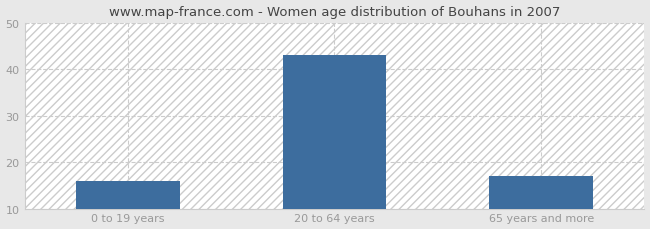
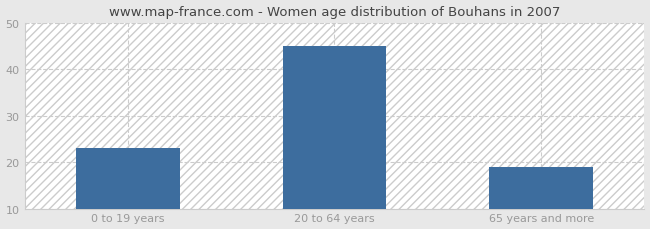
0 to 19 years: 16 -> 23
20 to 64 years: 43 -> 45
65 years and more: 17 -> 19
